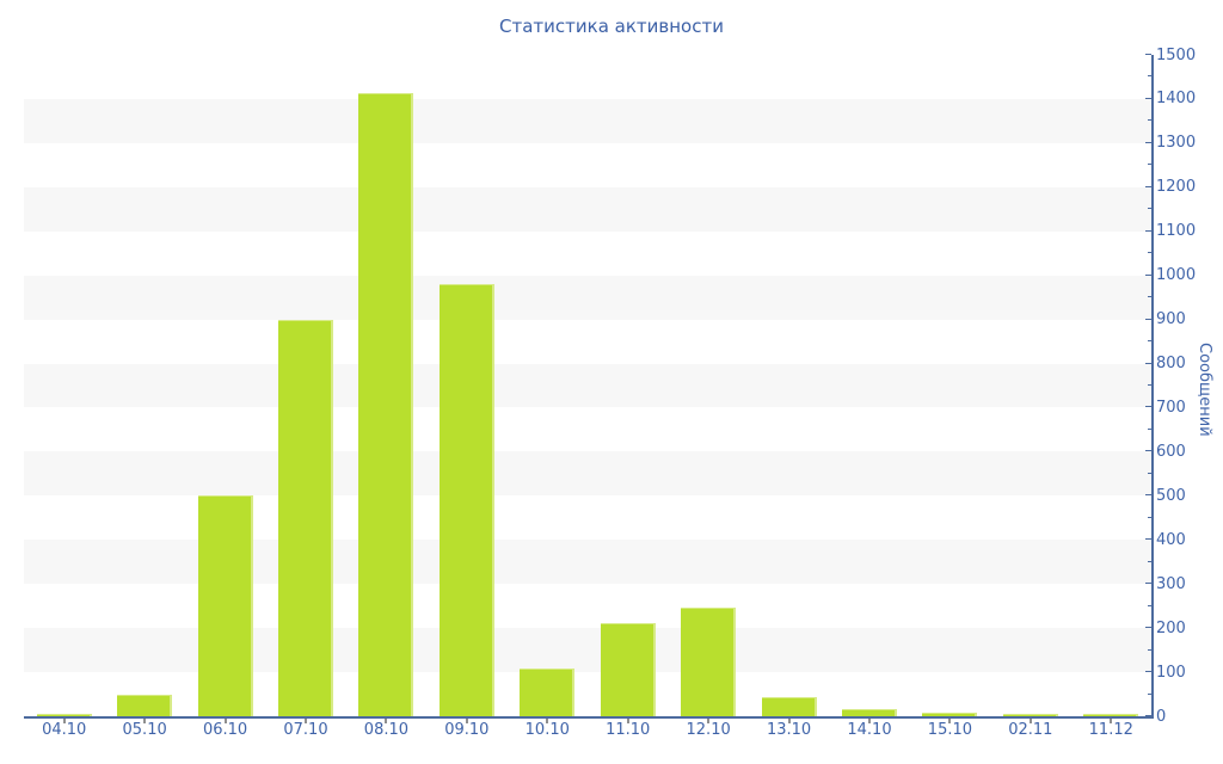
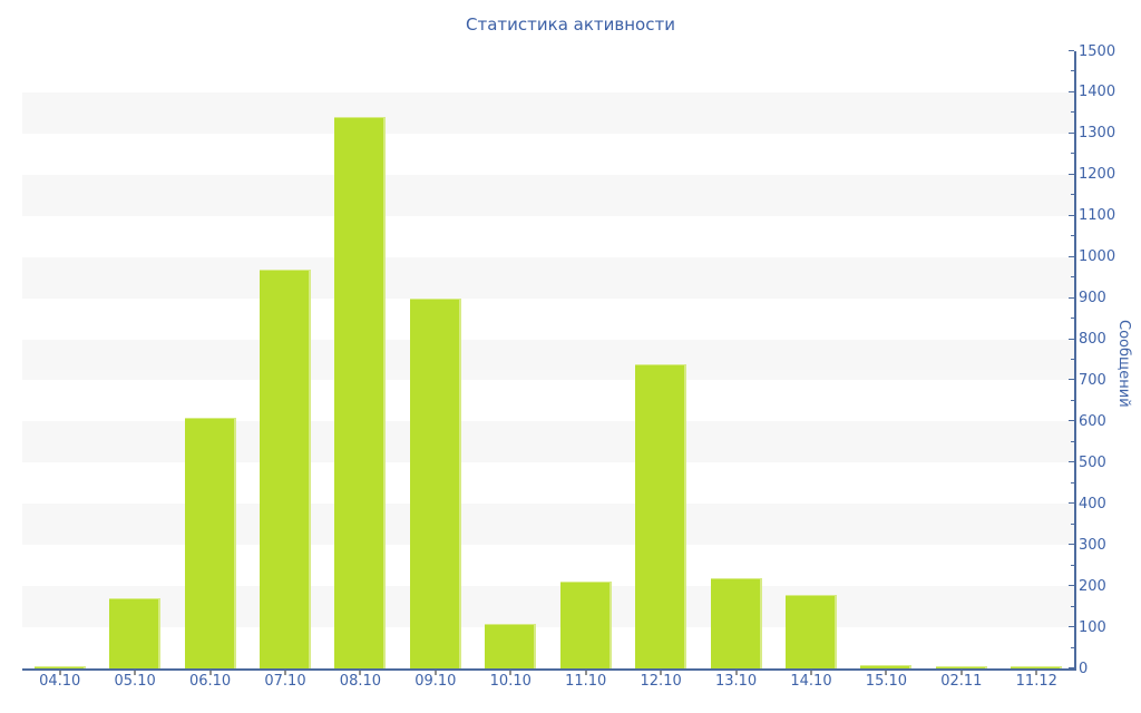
05.10: 50 -> 170
06.10: 500 -> 610
07.10: 900 -> 970
08.10: 1410 -> 1340
09.10: 980 -> 900
12.10: 250 -> 740
13.10: 40 -> 220
14.10: 20 -> 180
